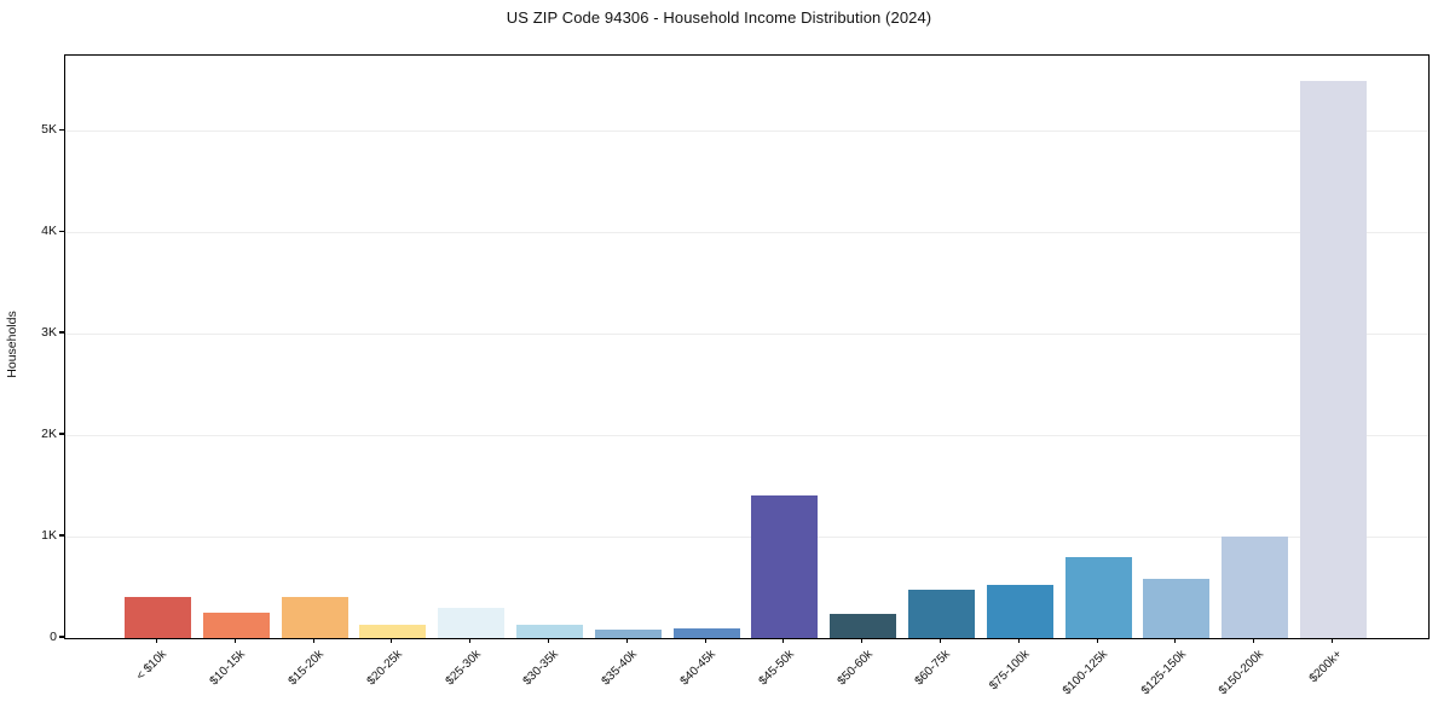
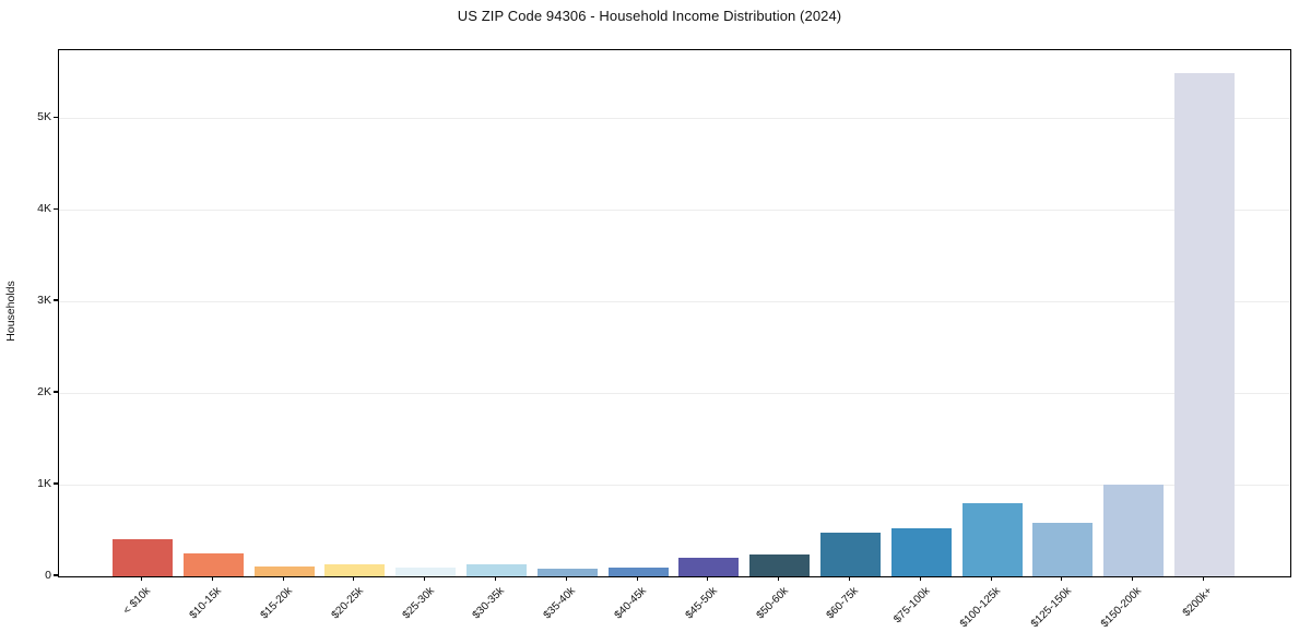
$15-20k: 0.4K -> 0.1K
$25-30k: 0.3K -> 0.1K
$45-50k: 1.4K -> 0.2K
